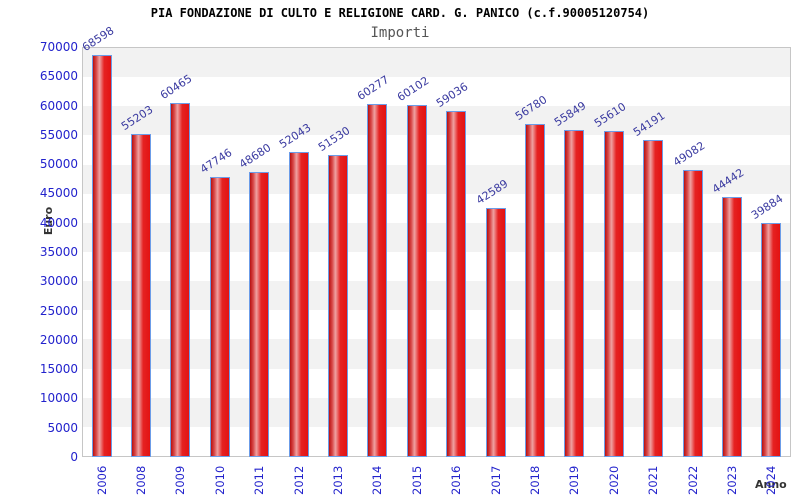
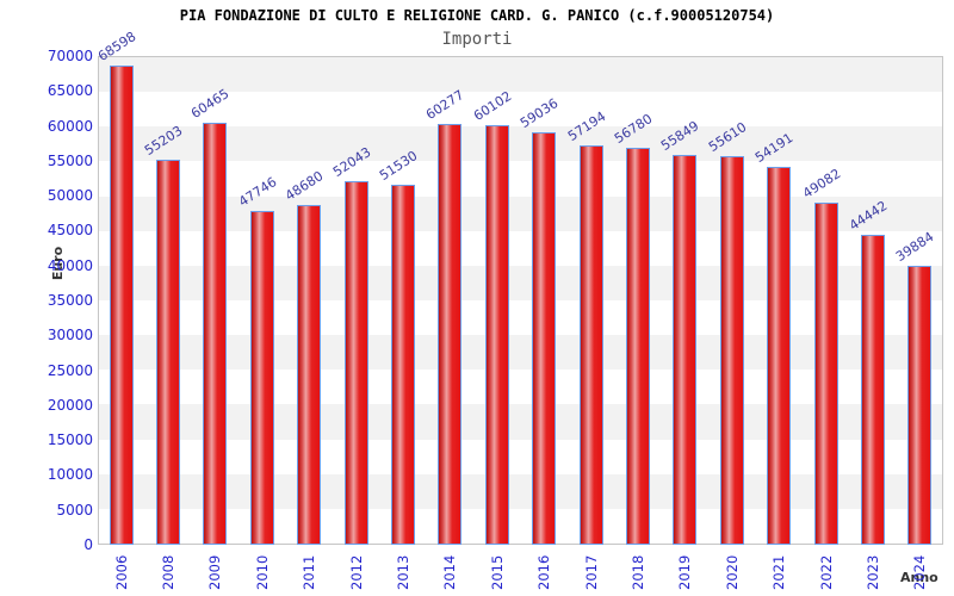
2017: 42589 -> 57194
